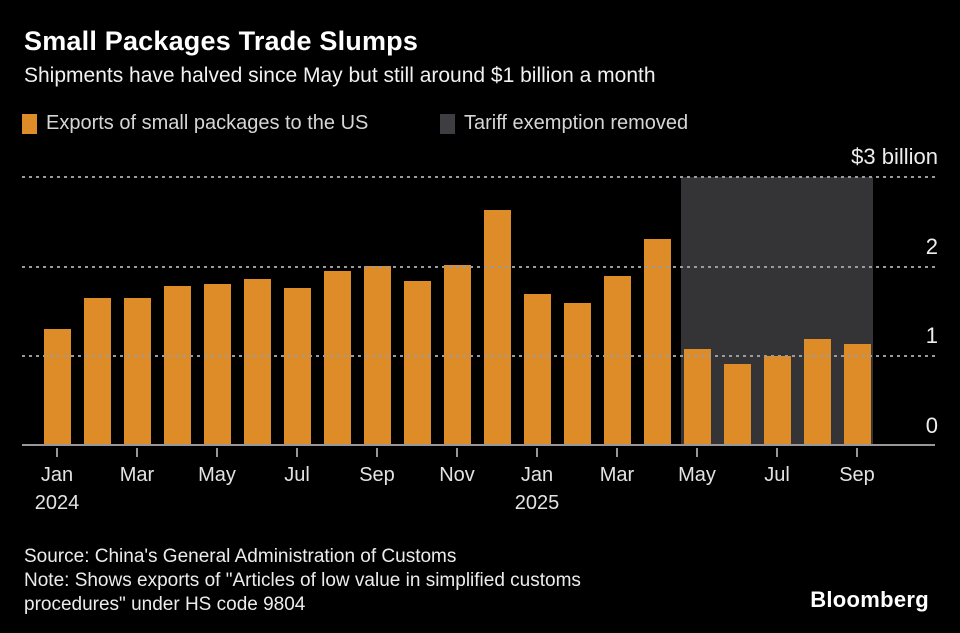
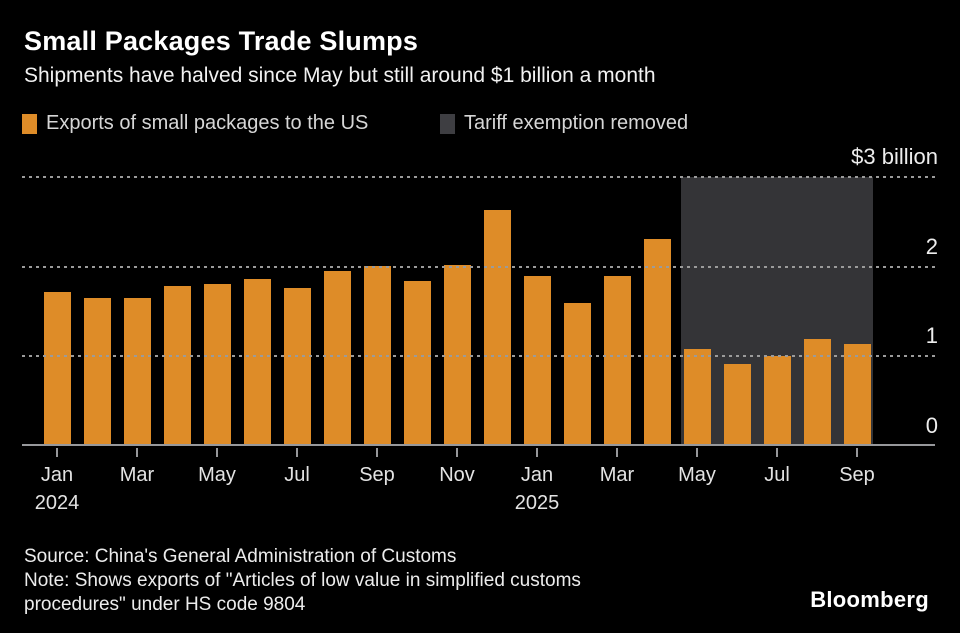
Jan 2024: 1.3 -> 1.7
Jan 2025: 1.7 -> 1.9
